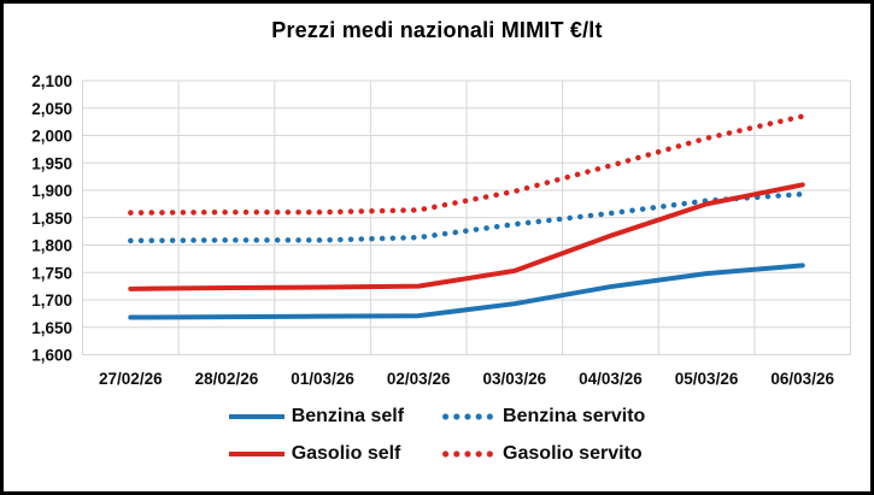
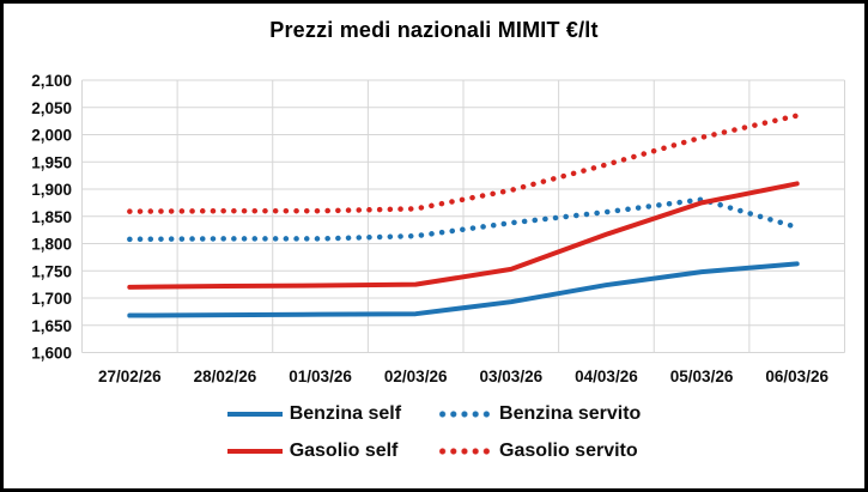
Benzina servito/06/03/26: 1890 -> 1830
